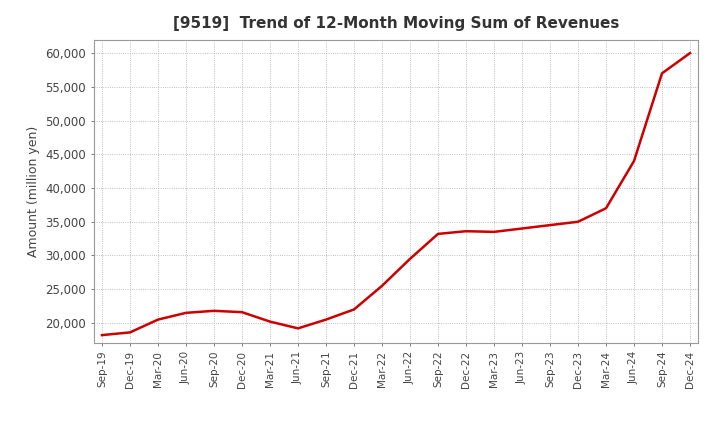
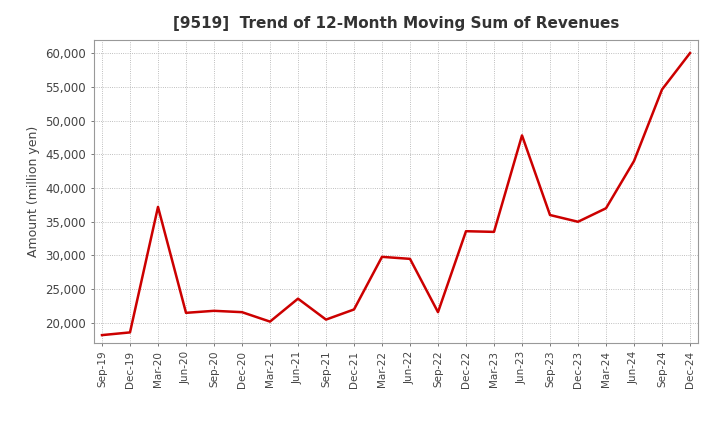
Mar-20: 20,500 -> 37,200
Jun-21: 19,200 -> 23,600
Mar-22: 25,500 -> 29,800
Sep-22: 33,200 -> 21,600
Jun-23: 34,000 -> 47,800
Sep-23: 34,500 -> 36,000
Sep-24: 57,000 -> 54,600
